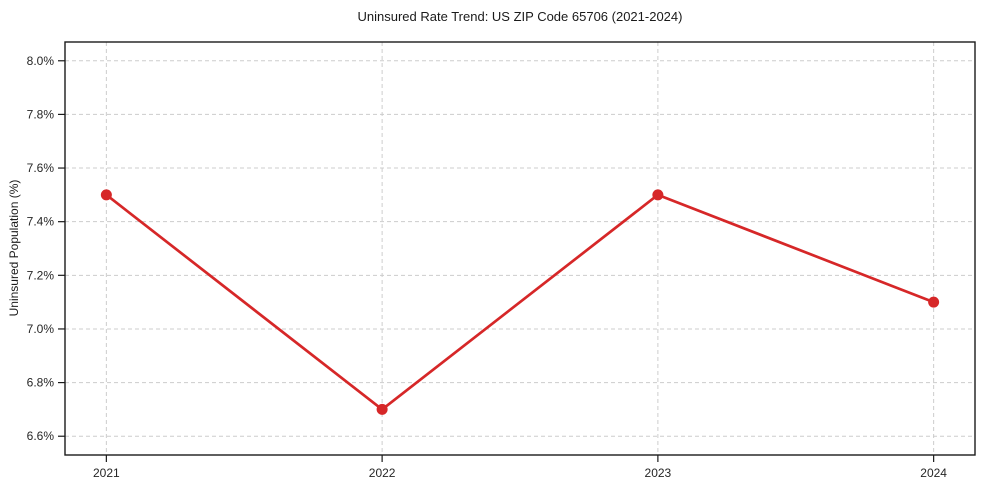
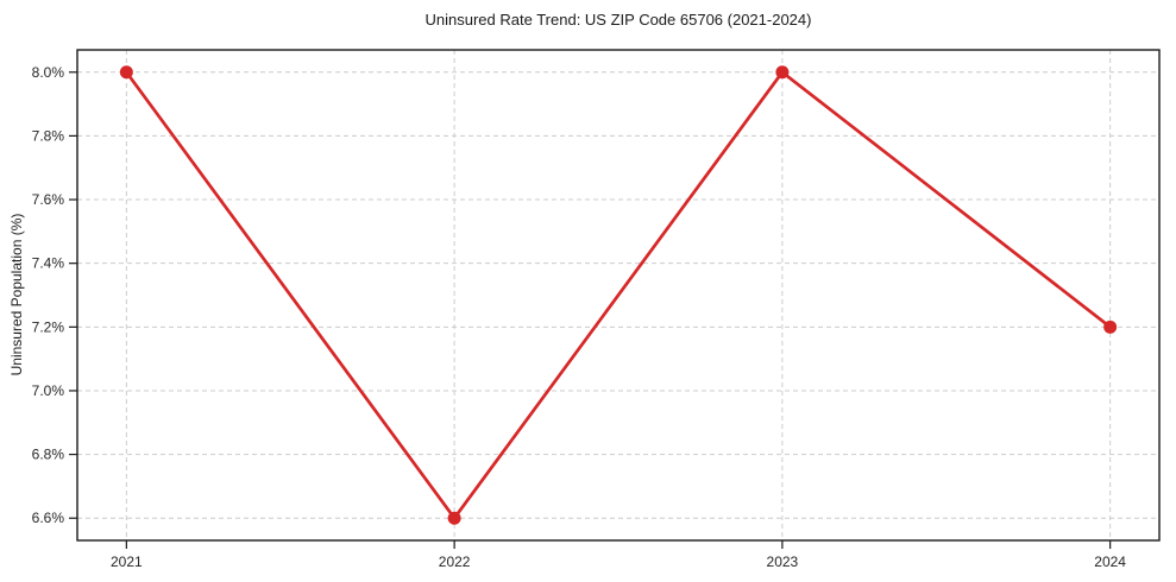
2021: 7.5% -> 8.0%
2022: 6.7% -> 6.6%
2023: 7.5% -> 8.0%
2024: 7.1% -> 7.2%
